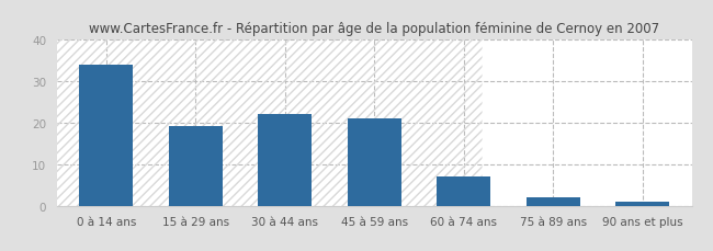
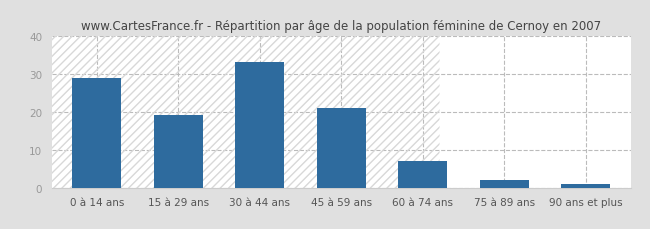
0 à 14 ans: 34 -> 29
30 à 44 ans: 22 -> 33
